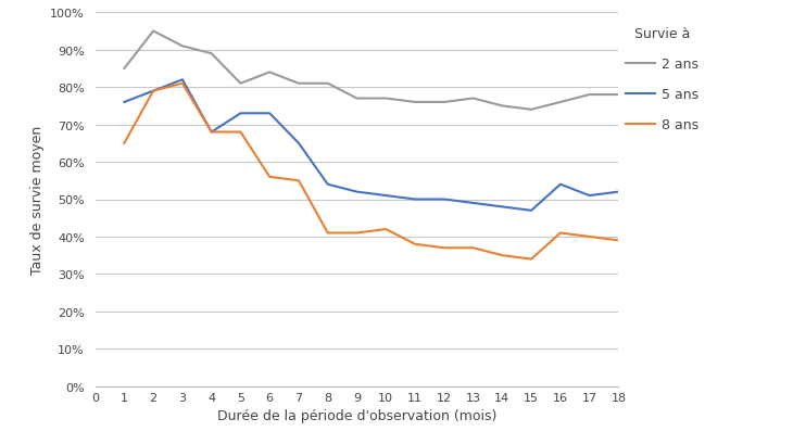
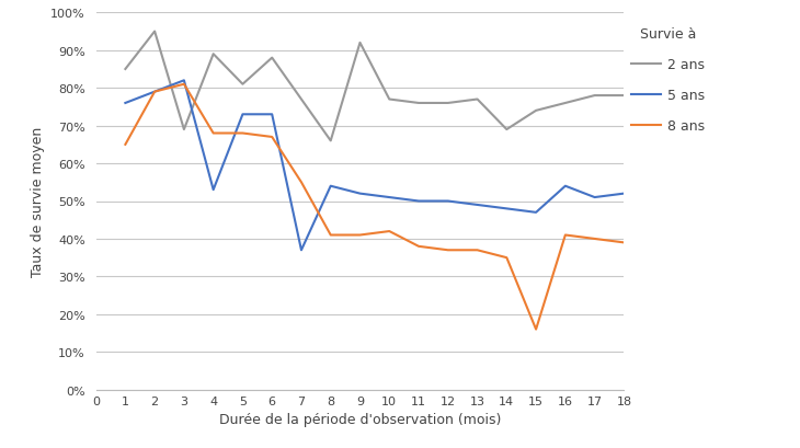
2 ans/3: 91% -> 69%
5 ans/4: 68% -> 53%
2 ans/6: 84% -> 88%
8 ans/6: 56% -> 67%
2 ans/7: 81% -> 77%
5 ans/7: 65% -> 37%
2 ans/8: 81% -> 66%
2 ans/9: 77% -> 92%
2 ans/14: 75% -> 69%
8 ans/15: 34% -> 16%
